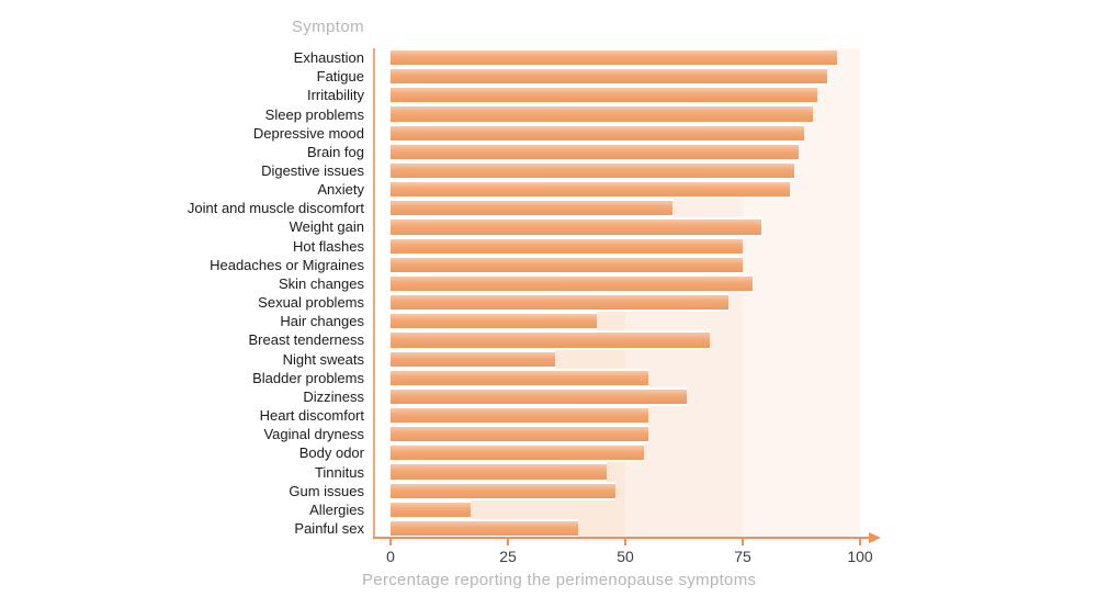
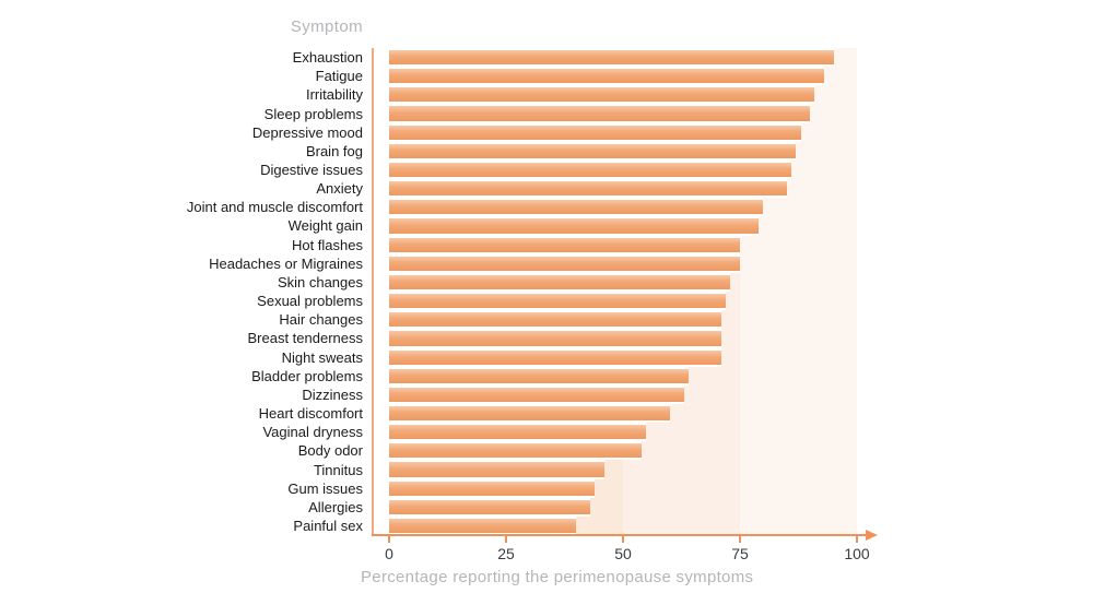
Joint and muscle discomfort: 60 -> 80
Skin changes: 77 -> 73
Hair changes: 44 -> 71
Breast tenderness: 68 -> 71
Night sweats: 35 -> 71
Bladder problems: 55 -> 64
Heart discomfort: 55 -> 60
Gum issues: 48 -> 44
Allergies: 17 -> 43
